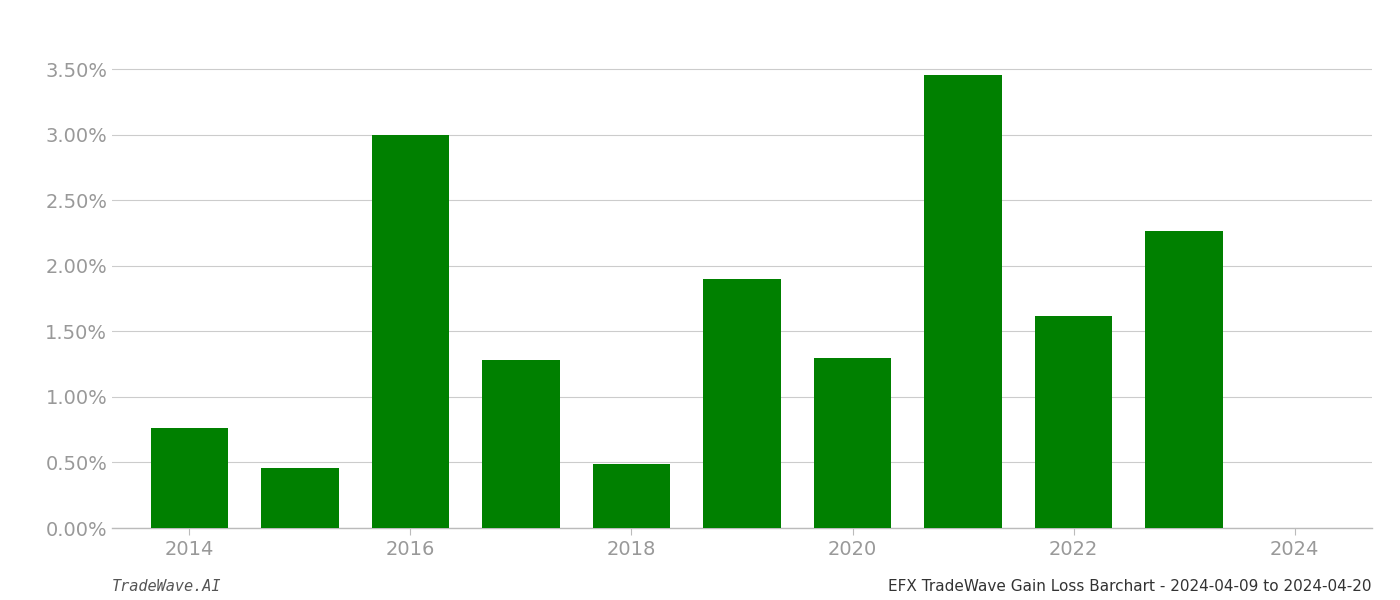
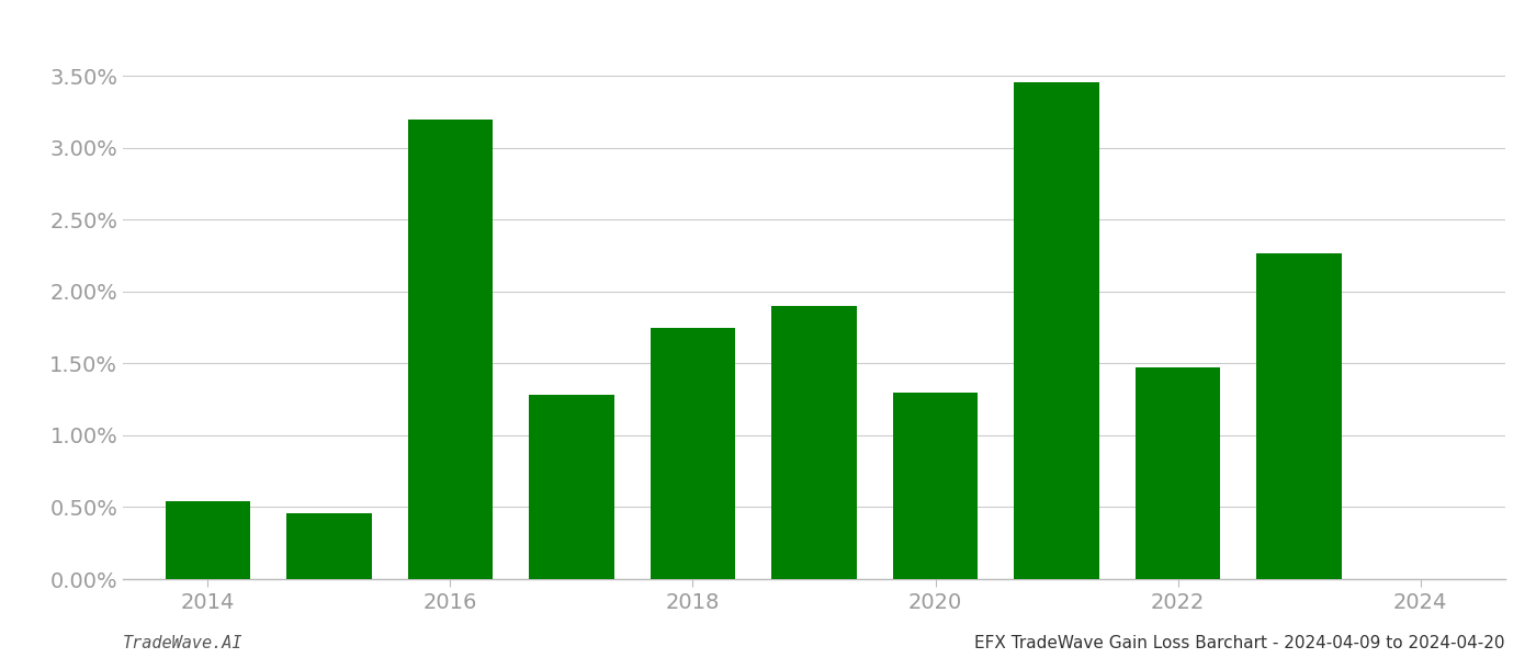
2014: 0.76% -> 0.54%
2016: 3.00% -> 3.20%
2018: 0.49% -> 1.75%
2022: 1.62% -> 1.47%
